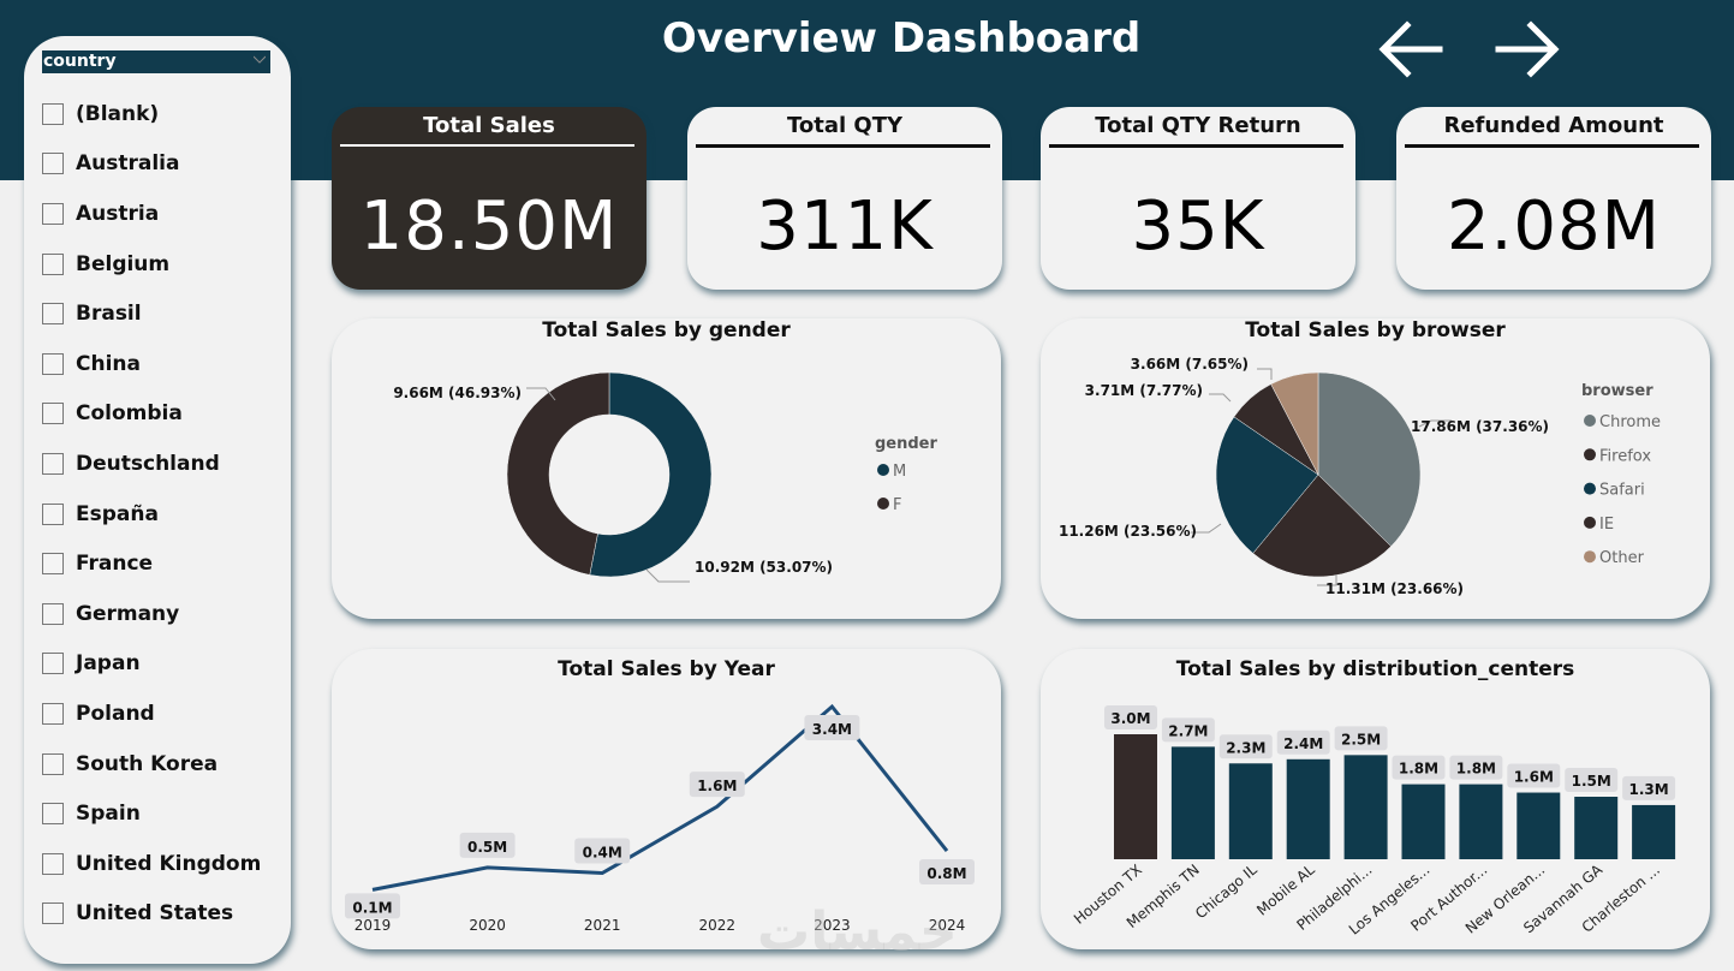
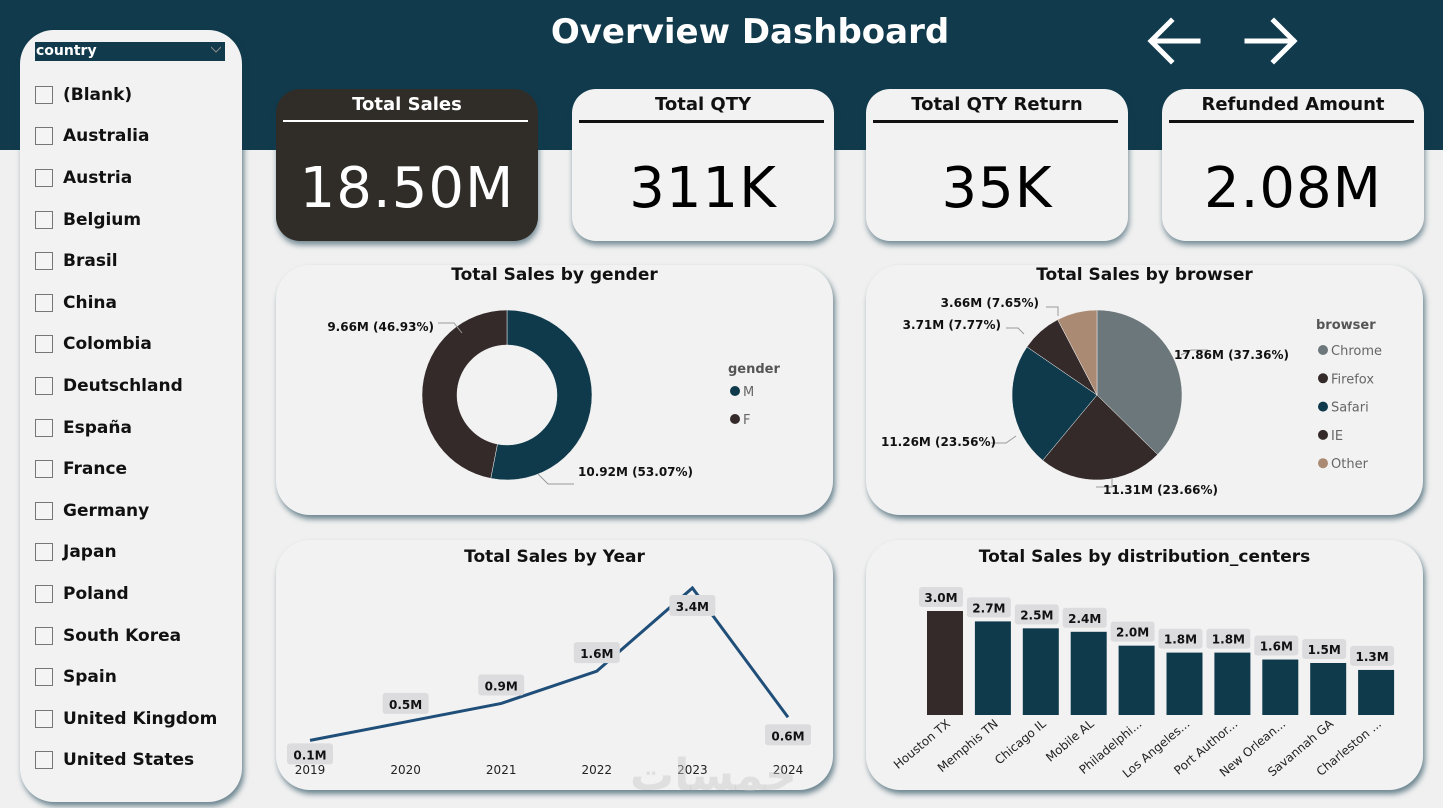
Total Sales by Year/2021: 0.4M -> 0.9M
Total Sales by Year/2024: 0.8M -> 0.6M
Total Sales by distribution_centers/Chicago IL: 2.3M -> 2.5M
Total Sales by distribution_centers/Philadelphi...: 2.5M -> 2.0M
